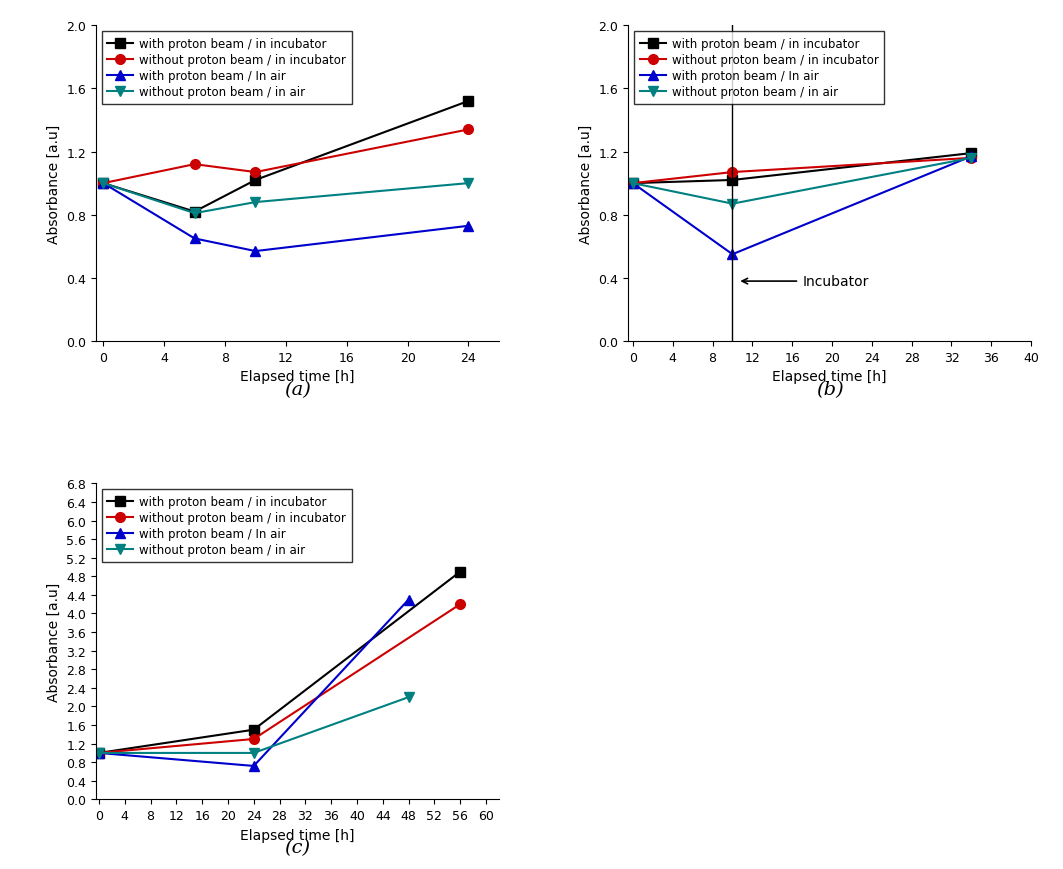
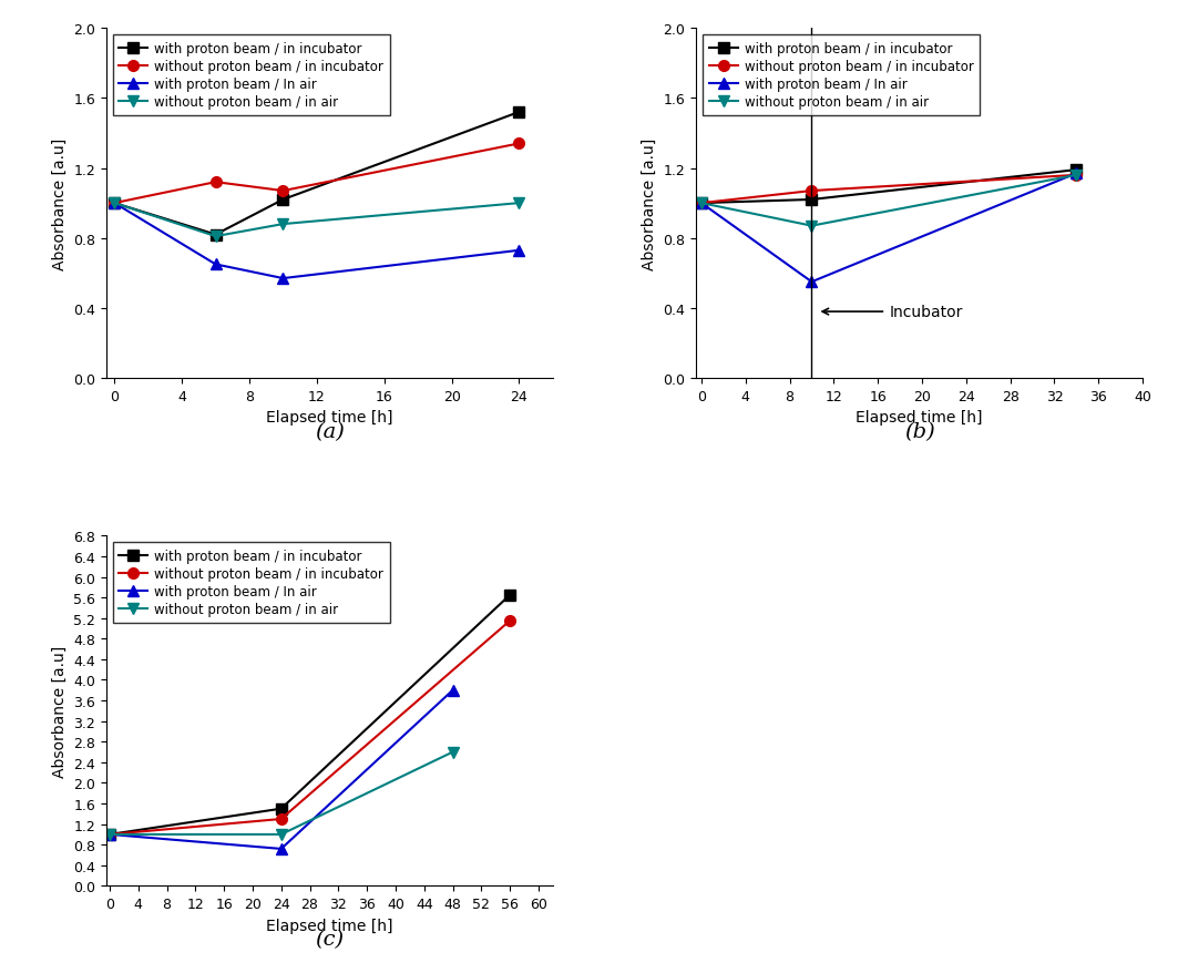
with proton beam / In air/48: 4.30 -> 3.80
without proton beam / in air/48: 2.2 -> 2.6
with proton beam / in incubator/56: 4.90 -> 5.65
without proton beam / in incubator/56: 4.20 -> 5.15
